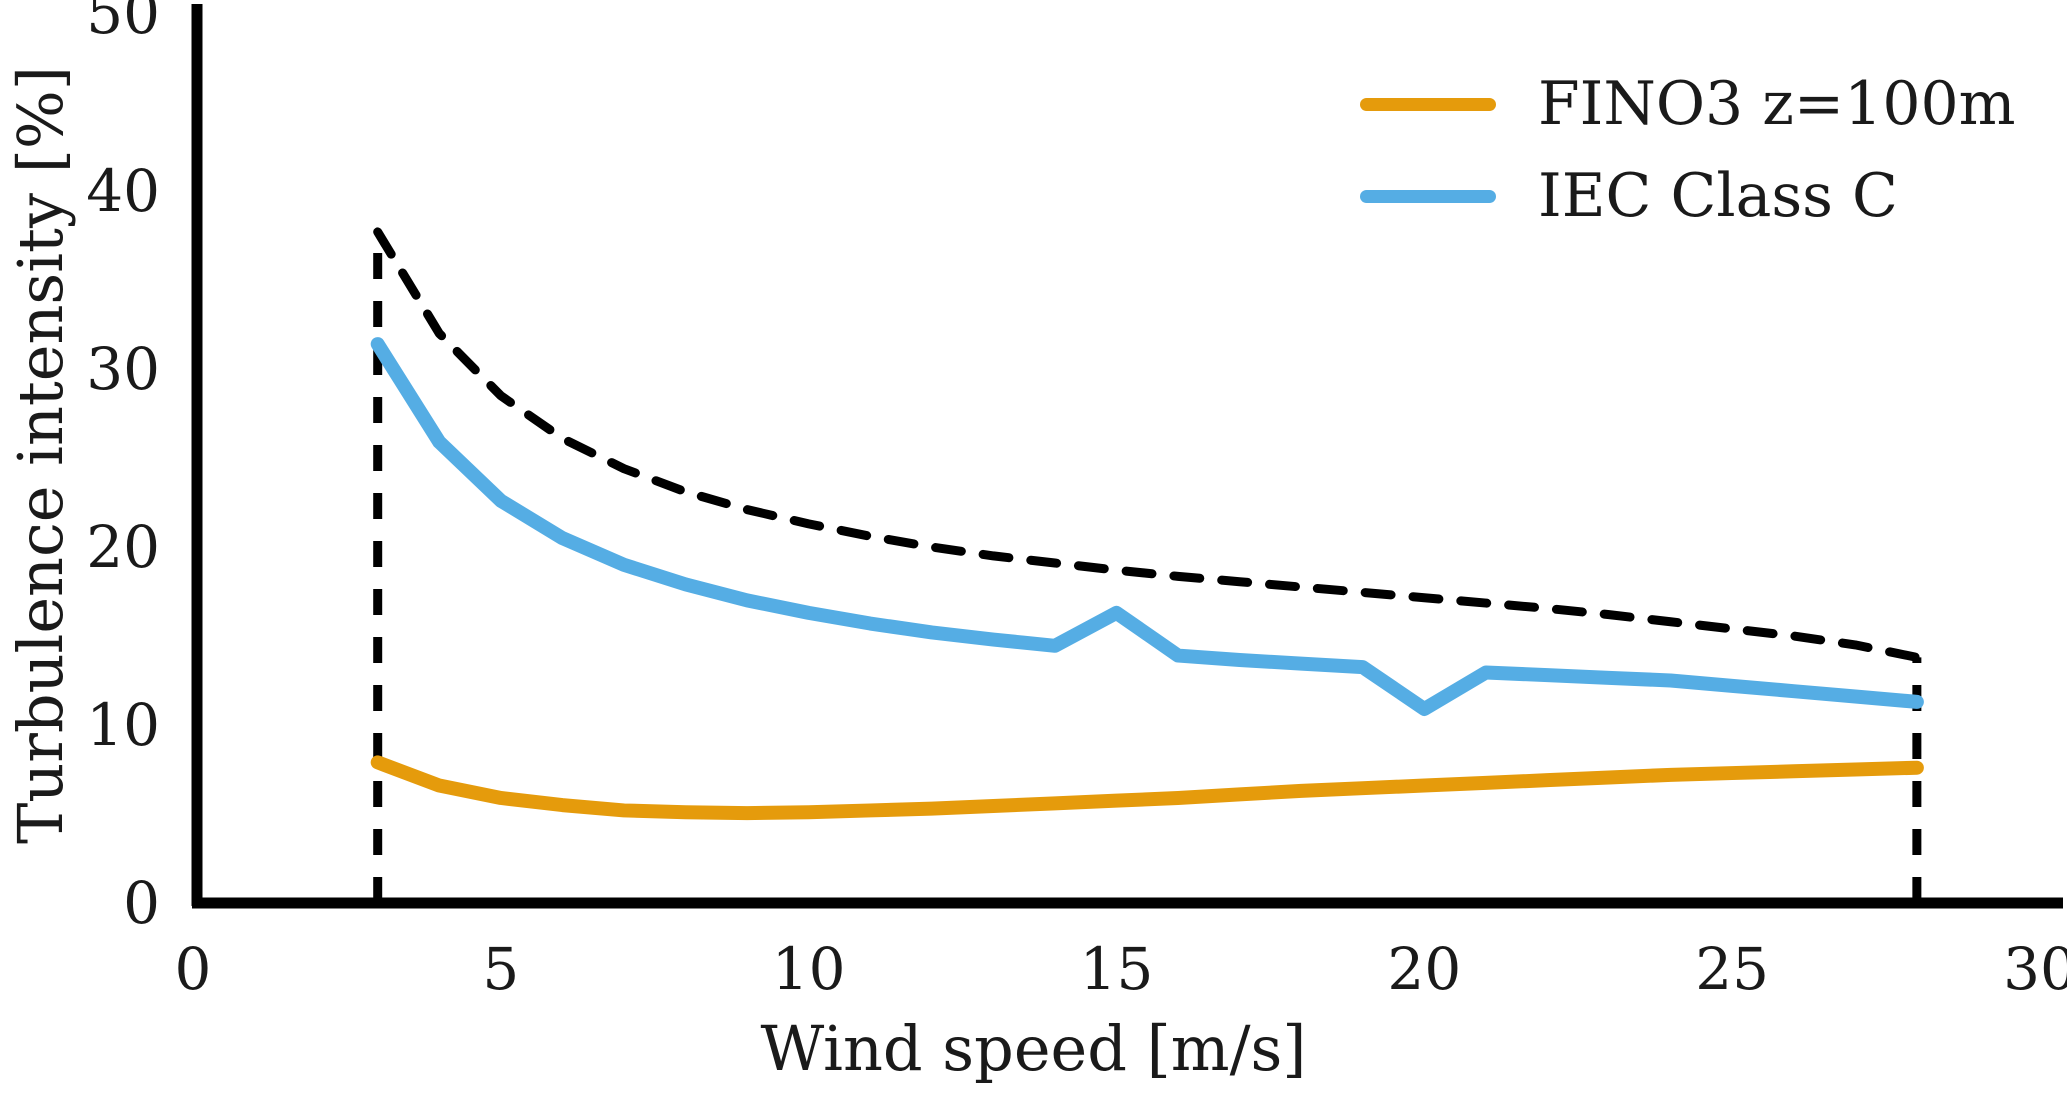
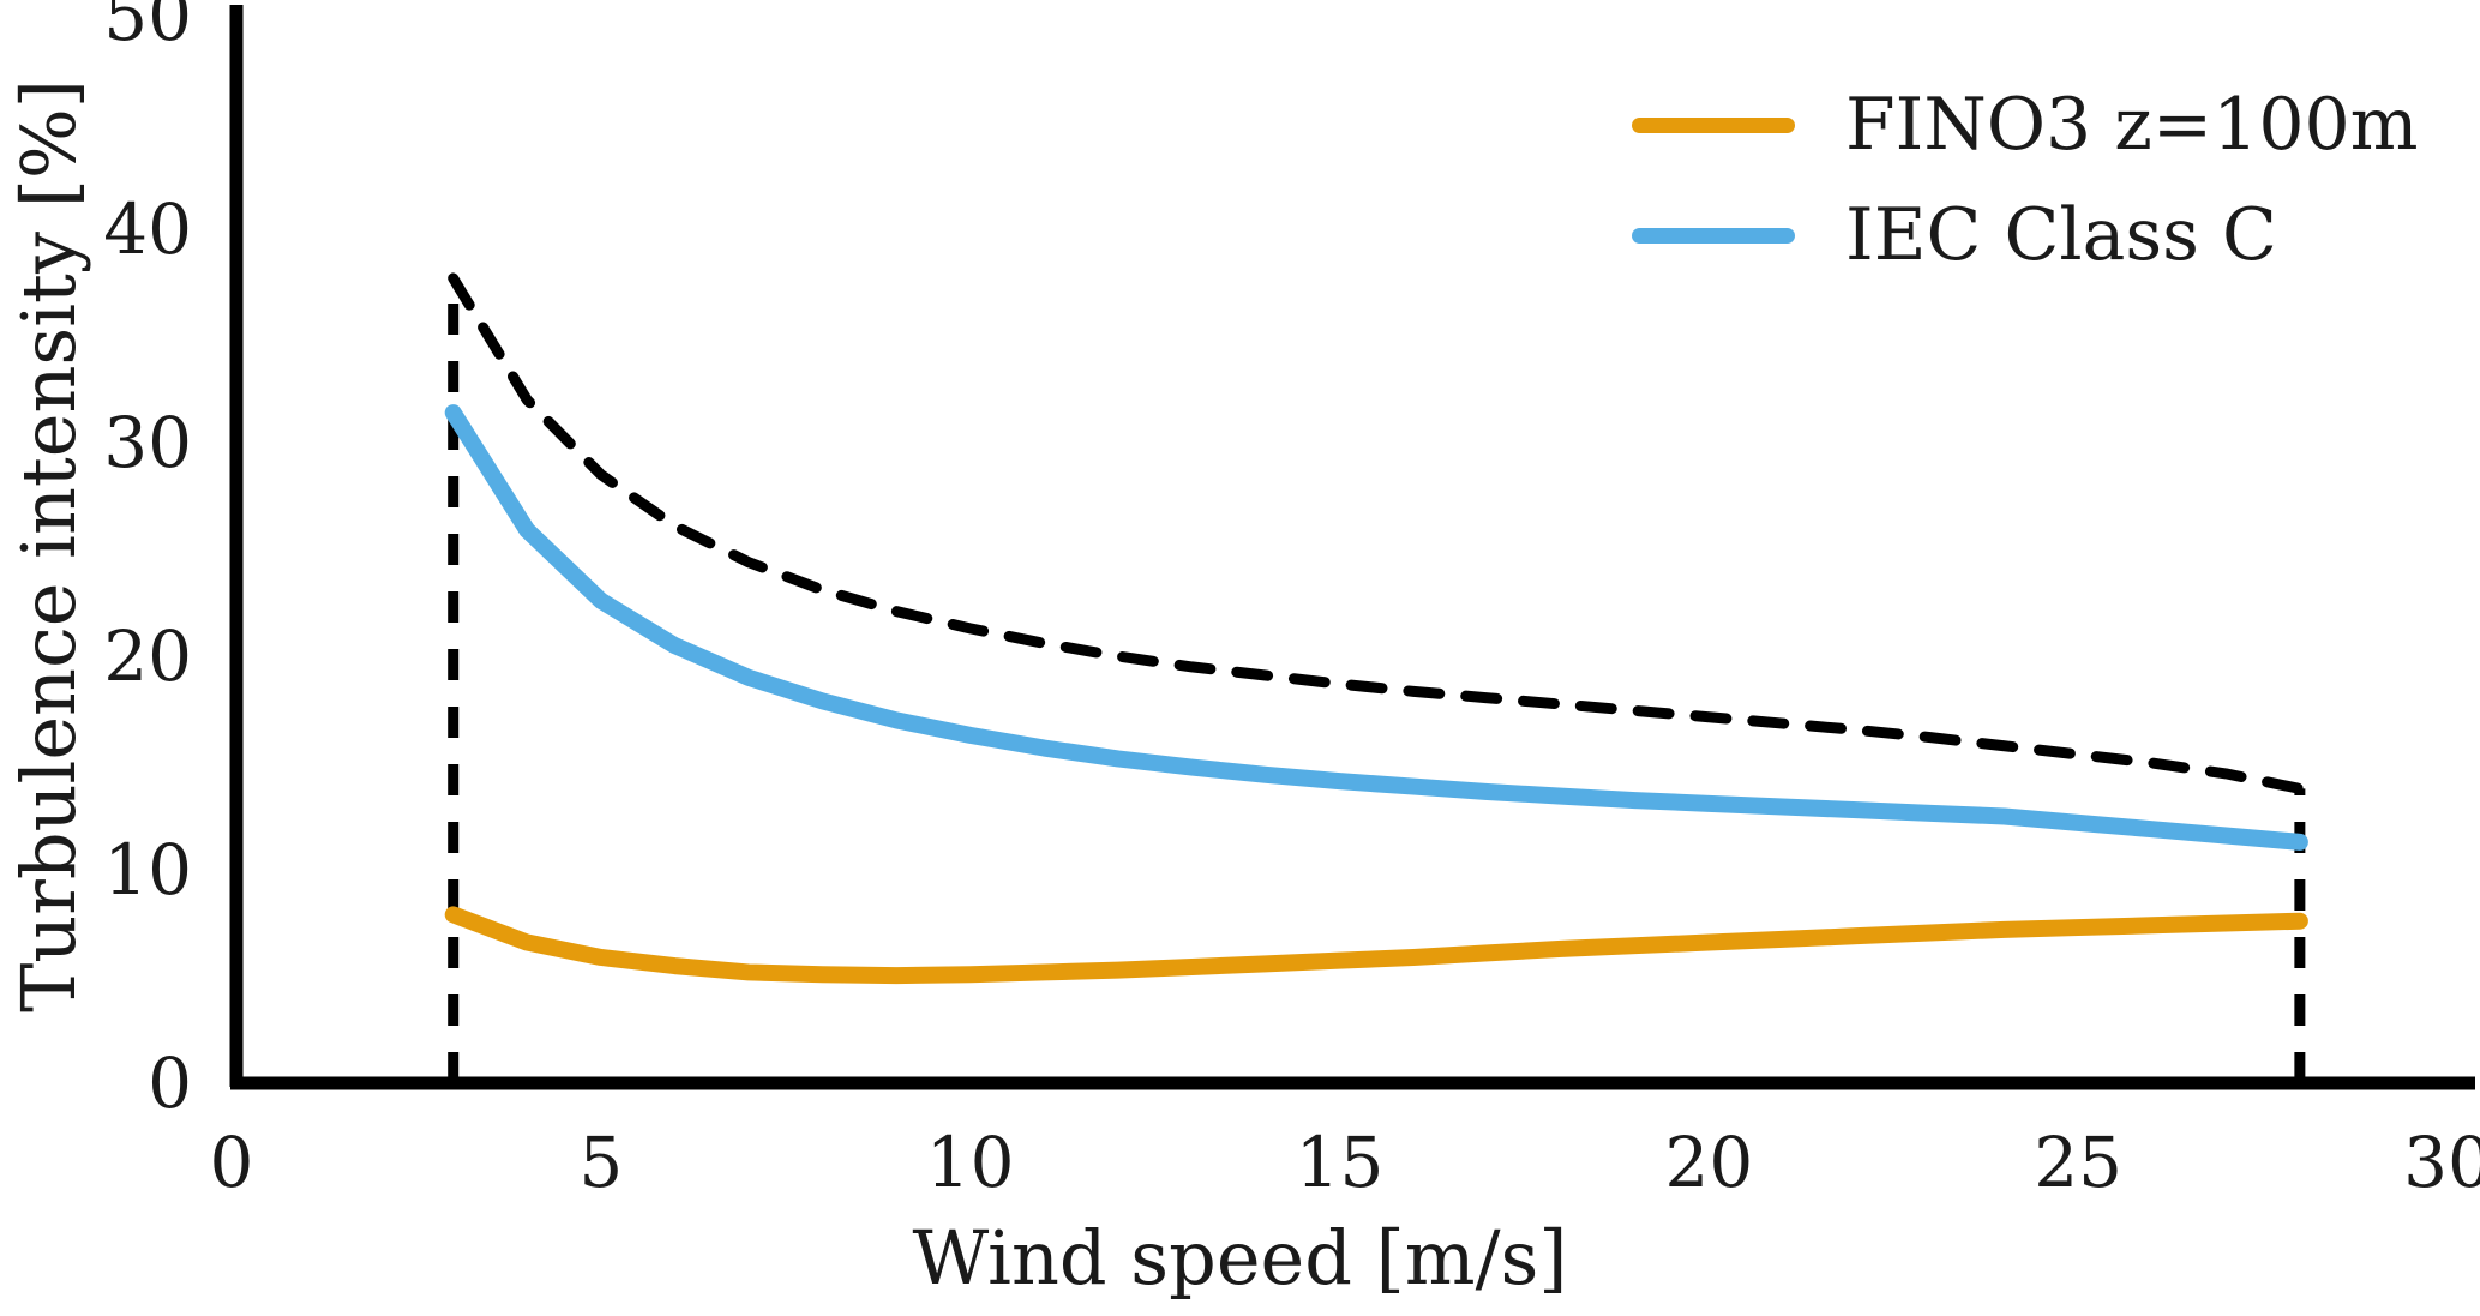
IEC Class C/15: 16.3 -> 14.2
IEC Class C/20: 10.9 -> 13.1
